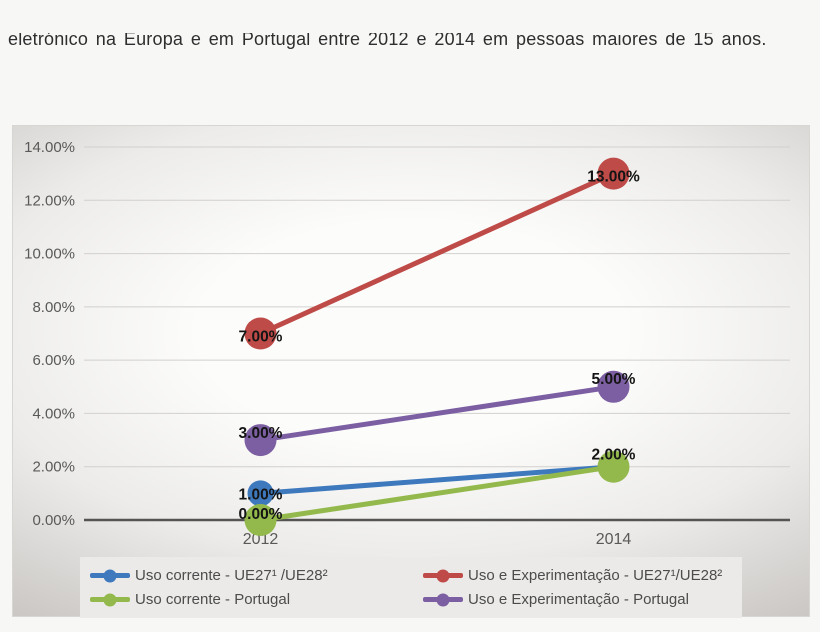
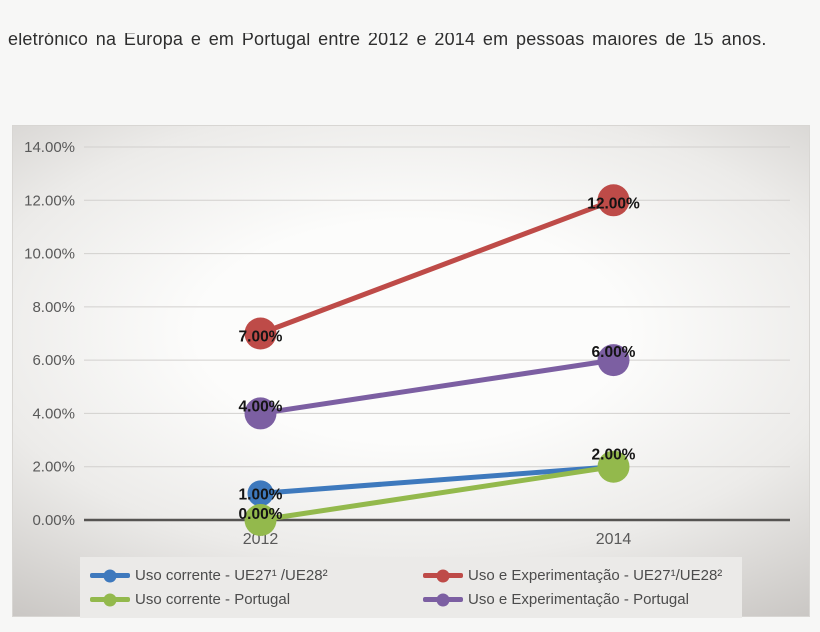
Uso e Experimentação - Portugal/2012: 3.00% -> 4.00%
Uso e Experimentação - UE27¹/UE28²/2014: 13.00% -> 12.00%
Uso e Experimentação - Portugal/2014: 5.00% -> 6.00%
